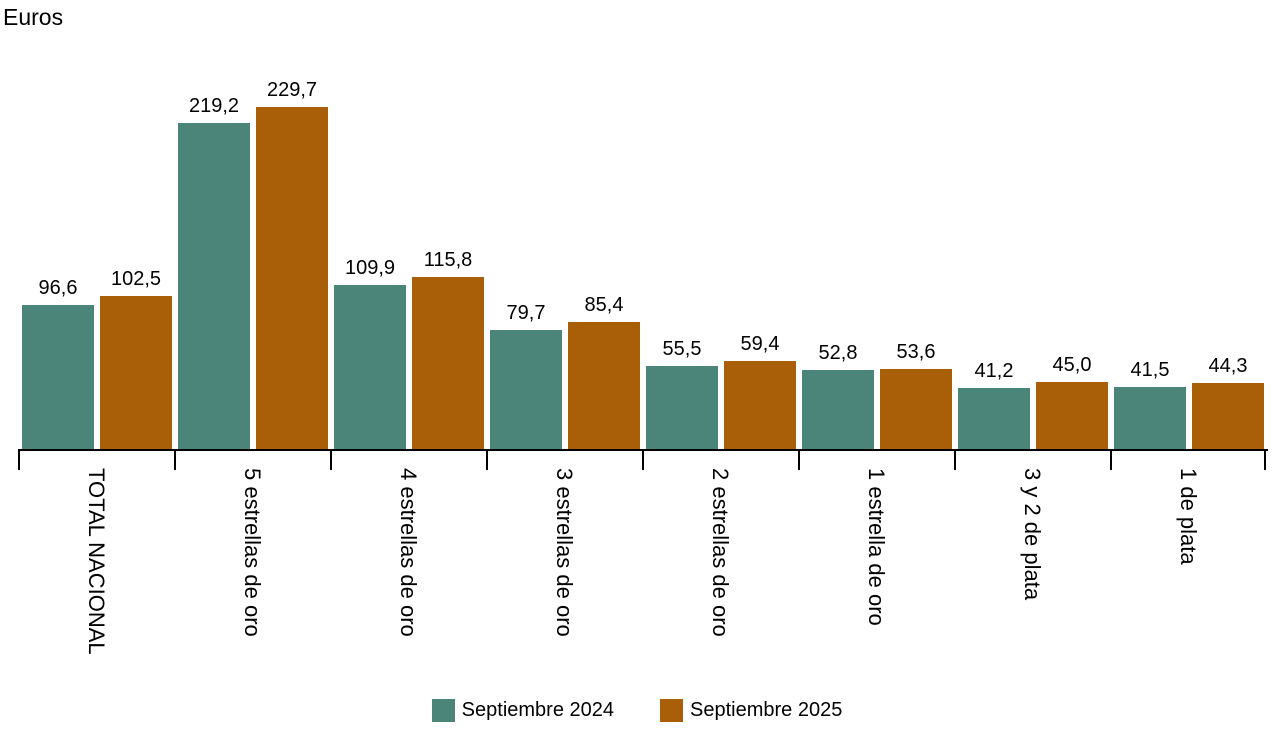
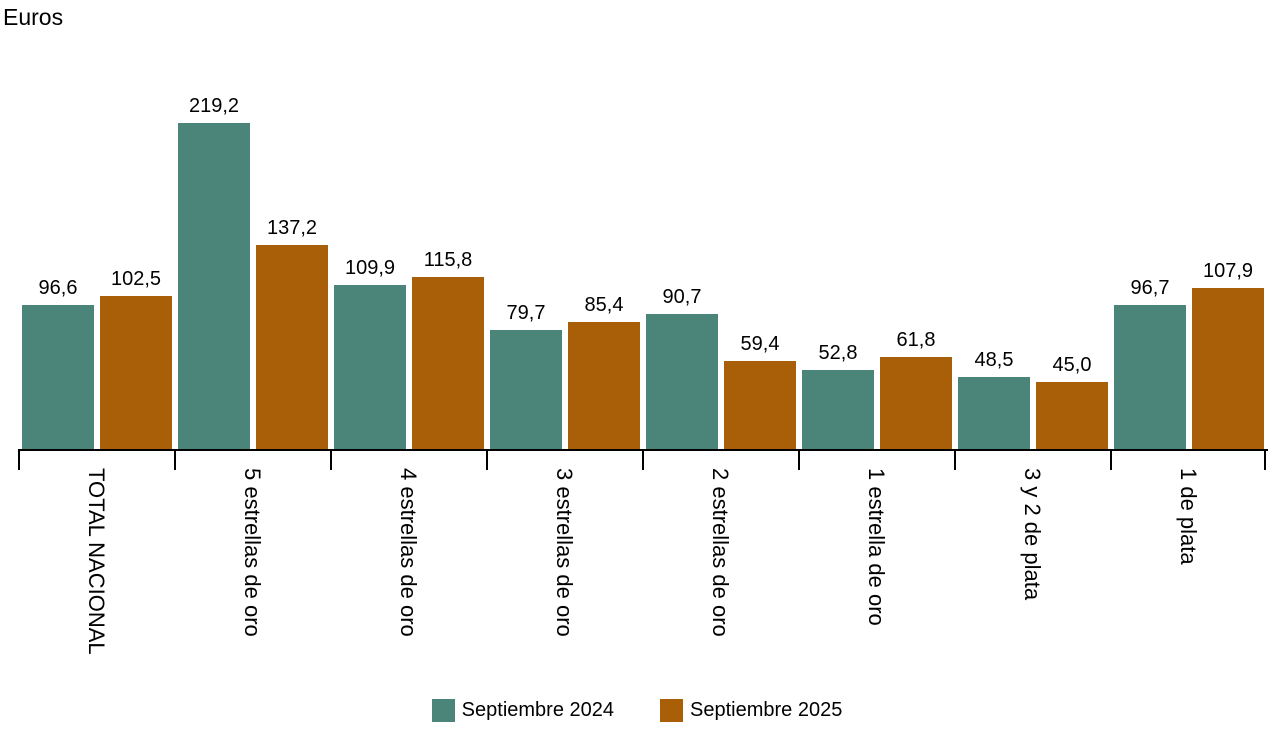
Septiembre 2025/5 estrellas de oro: 229,7 -> 137,2
Septiembre 2024/2 estrellas de oro: 55,5 -> 90,7
Septiembre 2025/1 estrella de oro: 53,6 -> 61,8
Septiembre 2024/3 y 2 de plata: 41,2 -> 48,5
Septiembre 2024/1 de plata: 41,5 -> 96,7
Septiembre 2025/1 de plata: 44,3 -> 107,9
